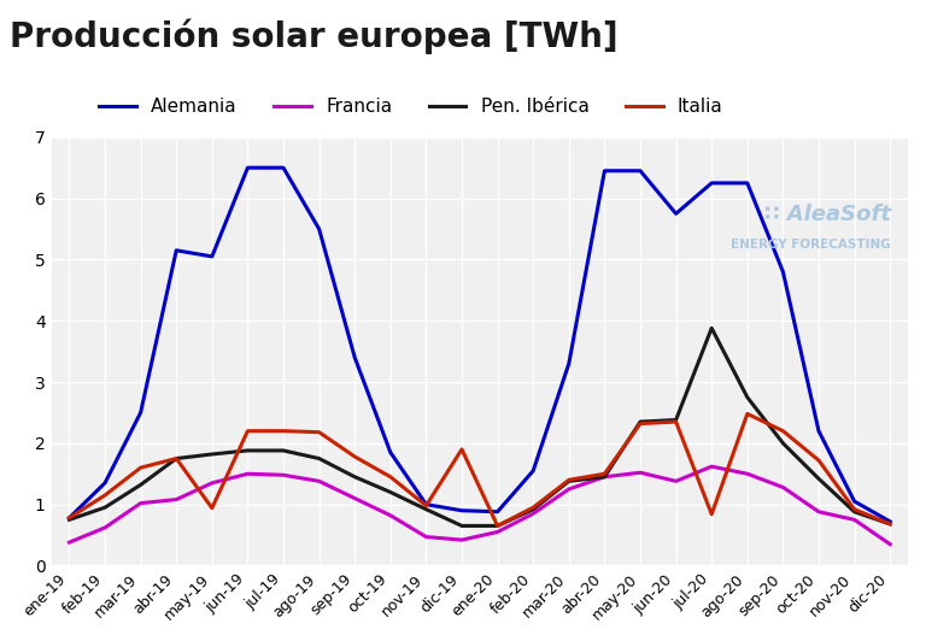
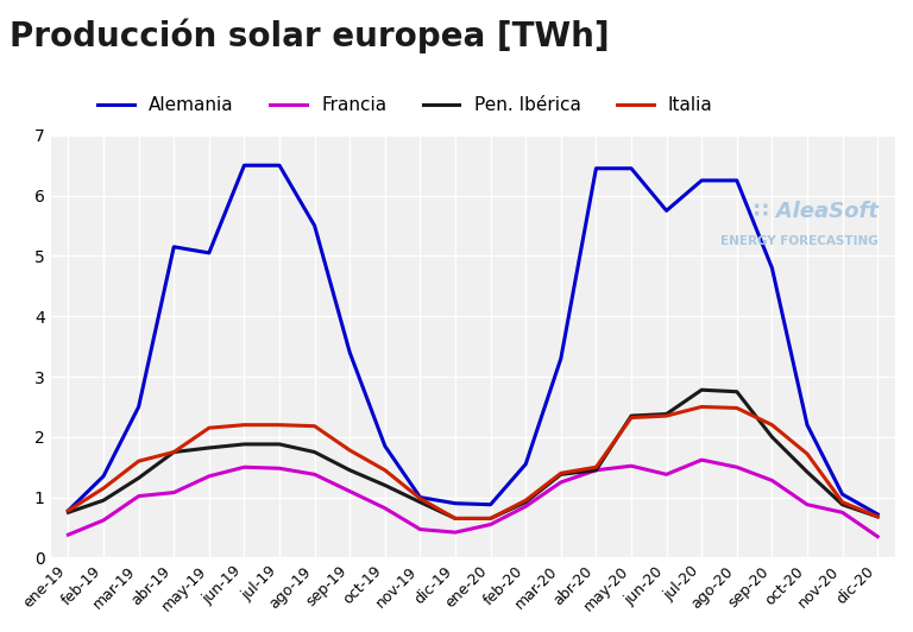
Italia/may-19: 0.94 -> 2.15
Italia/dic-19: 1.90 -> 0.65
Pen. Ibérica/jul-20: 3.88 -> 2.78
Italia/jul-20: 0.84 -> 2.50
